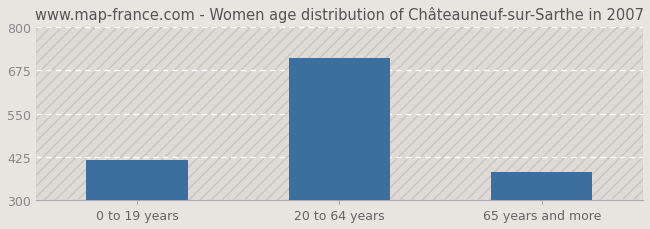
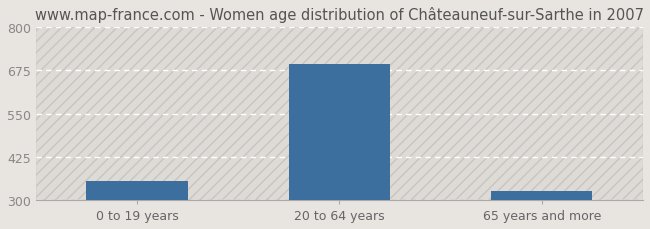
0 to 19 years: 415 -> 355
20 to 64 years: 710 -> 695
65 years and more: 380 -> 325
